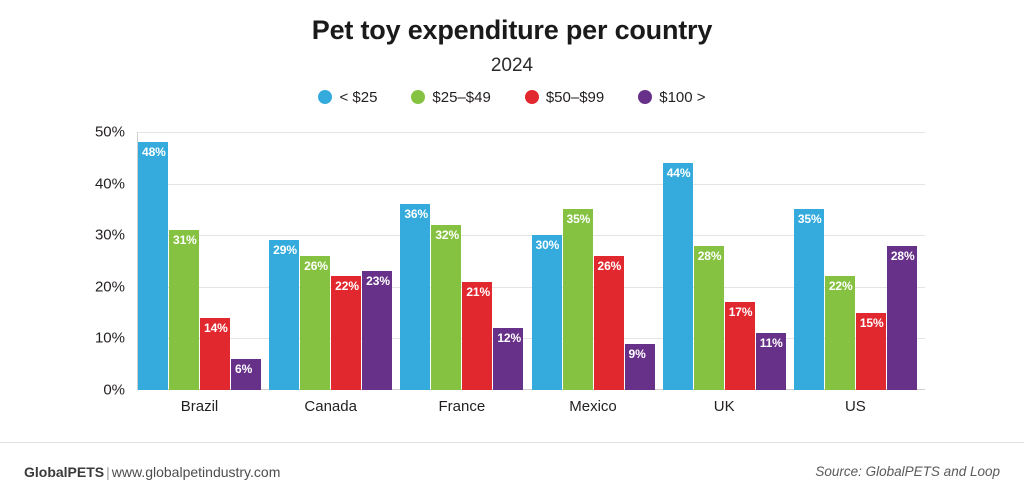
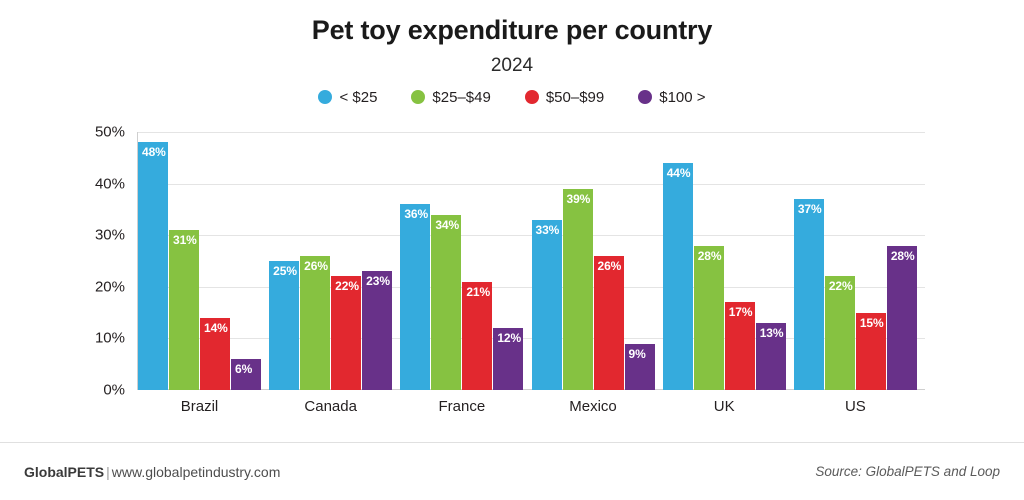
< $25/Canada: 29% -> 25%
$25–$49/France: 32% -> 34%
< $25/Mexico: 30% -> 33%
$25–$49/Mexico: 35% -> 39%
$100 >/UK: 11% -> 13%
< $25/US: 35% -> 37%
